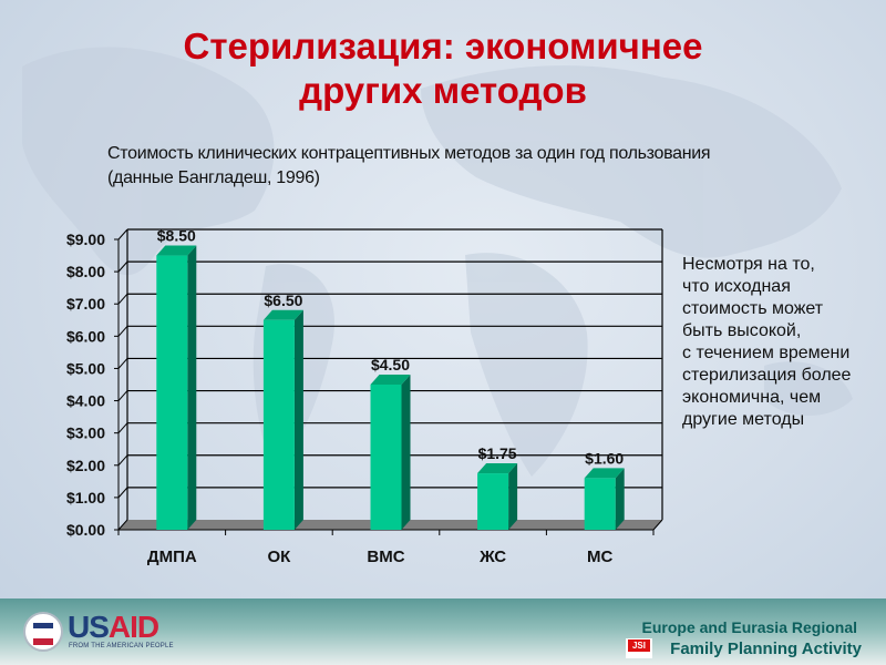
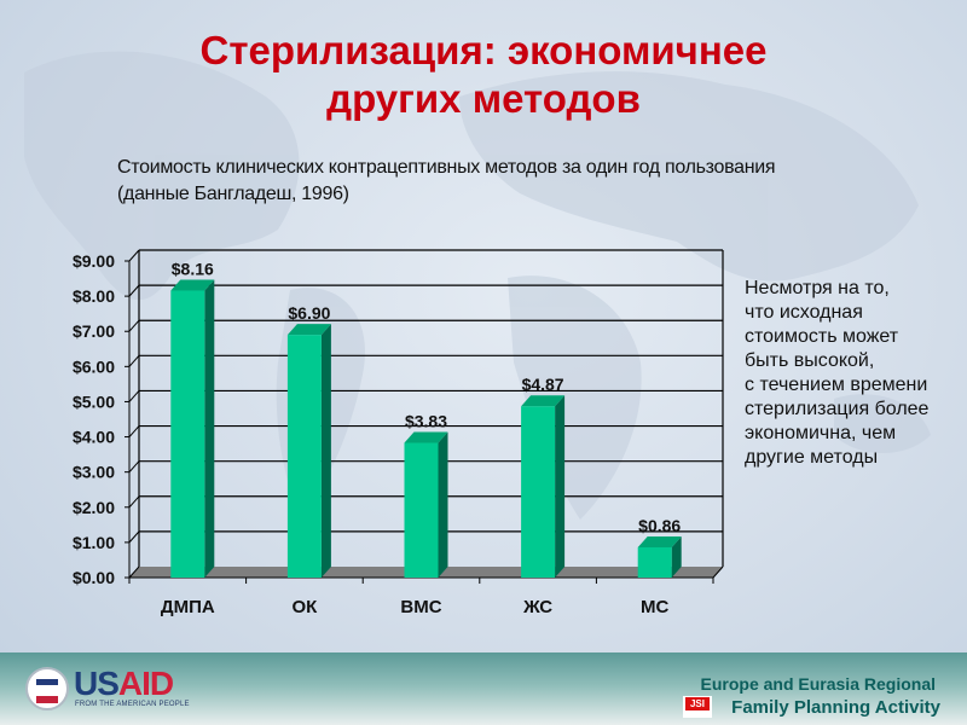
ДМПА: $8.50 -> $8.16
ОК: $6.50 -> $6.90
ВМС: $4.50 -> $3.83
ЖС: $1.75 -> $4.87
МС: $1.60 -> $0.86
